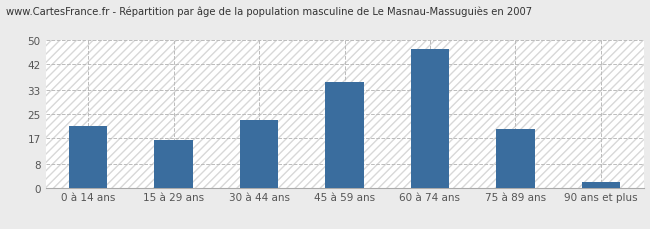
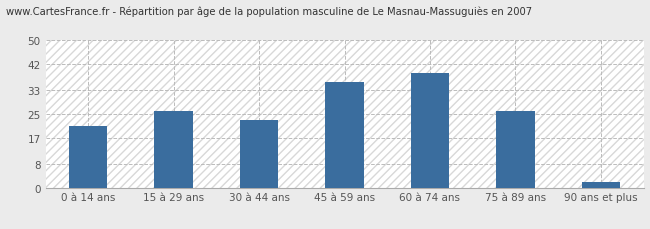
15 à 29 ans: 16 -> 26
60 à 74 ans: 47 -> 39
75 à 89 ans: 20 -> 26
